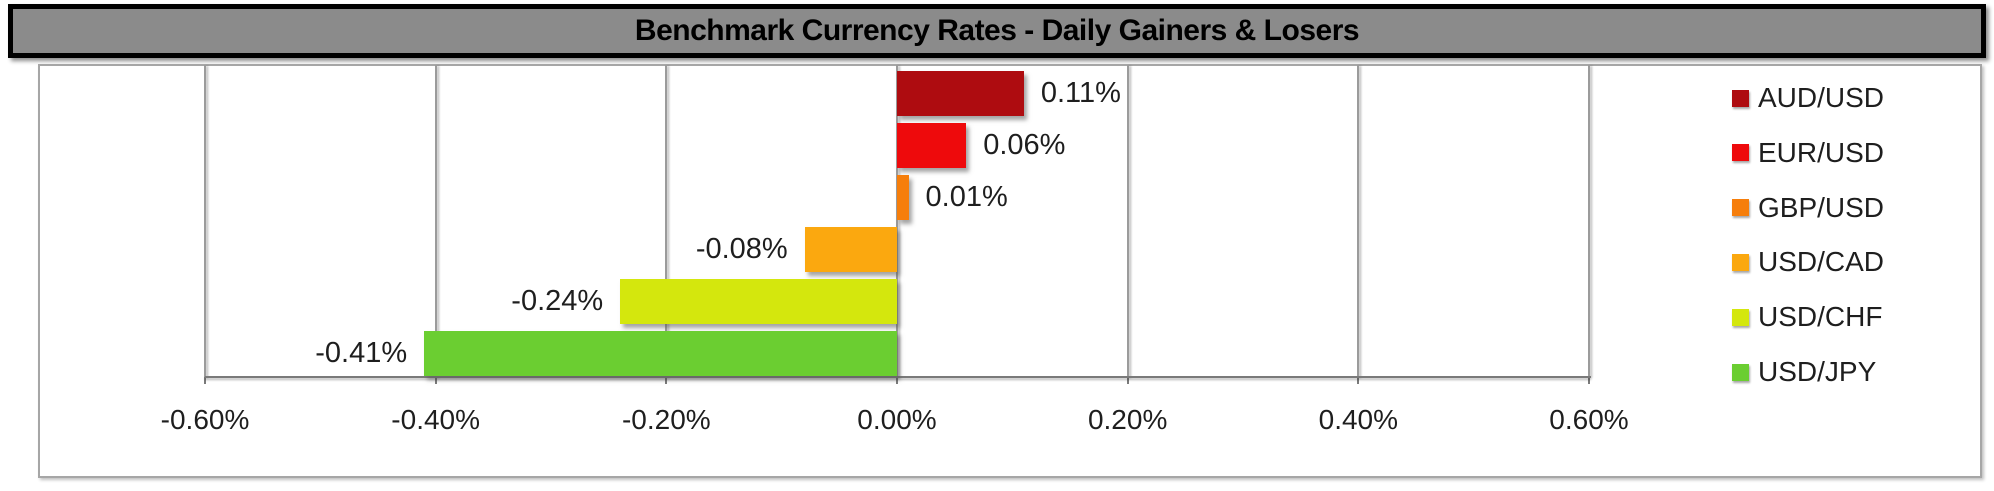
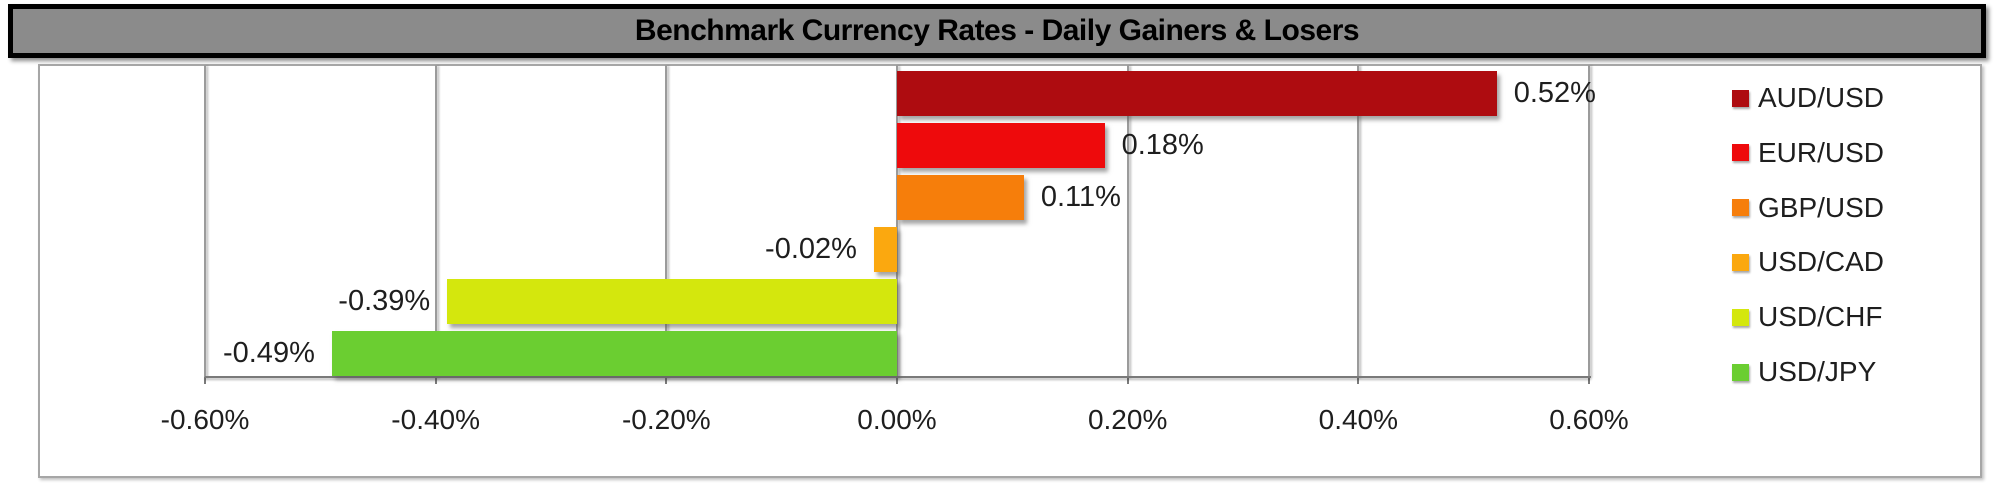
AUD/USD: 0.11% -> 0.52%
EUR/USD: 0.06% -> 0.18%
GBP/USD: 0.01% -> 0.11%
USD/CAD: -0.08% -> -0.02%
USD/CHF: -0.24% -> -0.39%
USD/JPY: -0.41% -> -0.49%
